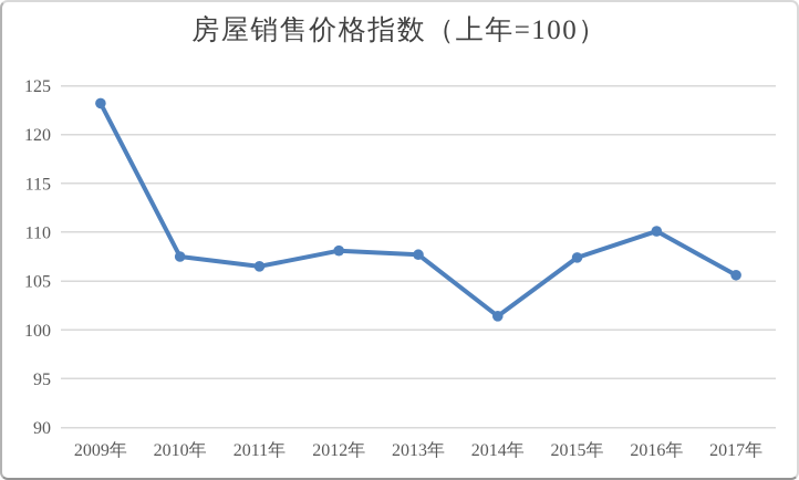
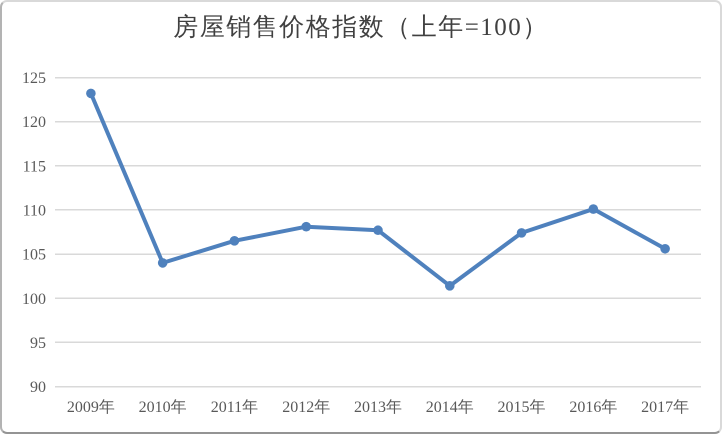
2010年: 108 -> 104
